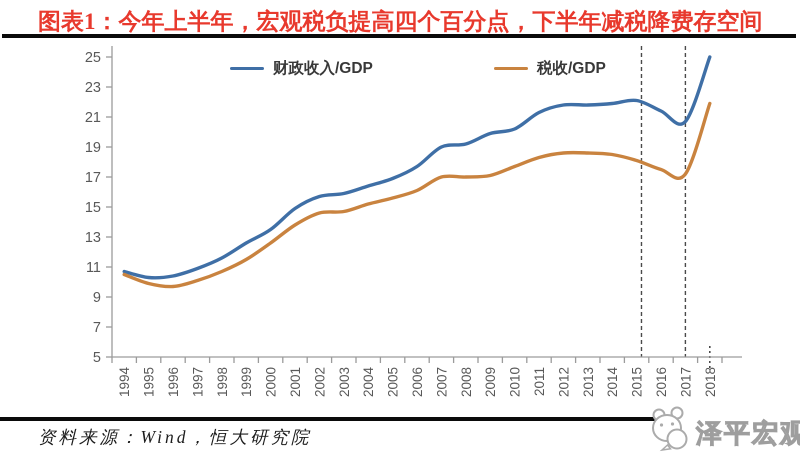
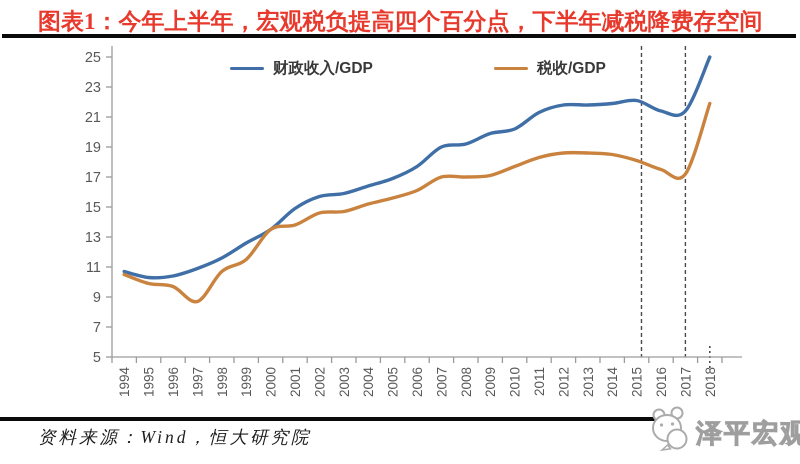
税收/GDP/1997: 10.1 -> 8.7
税收/GDP/2000: 12.6 -> 13.5
财政收入/GDP/2017: 20.7 -> 21.4
